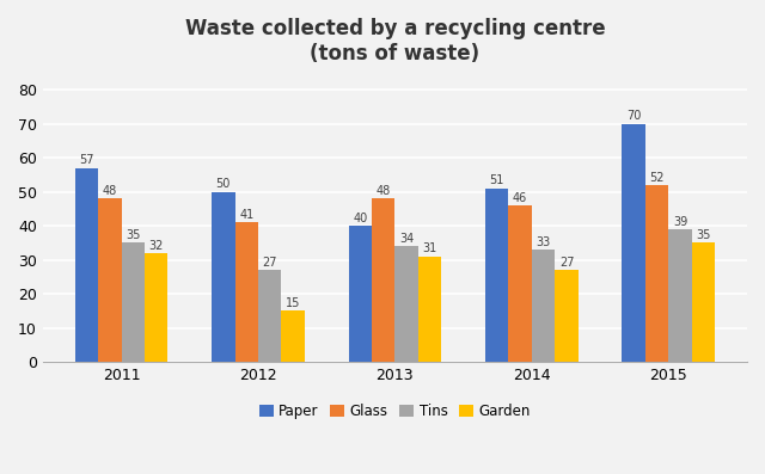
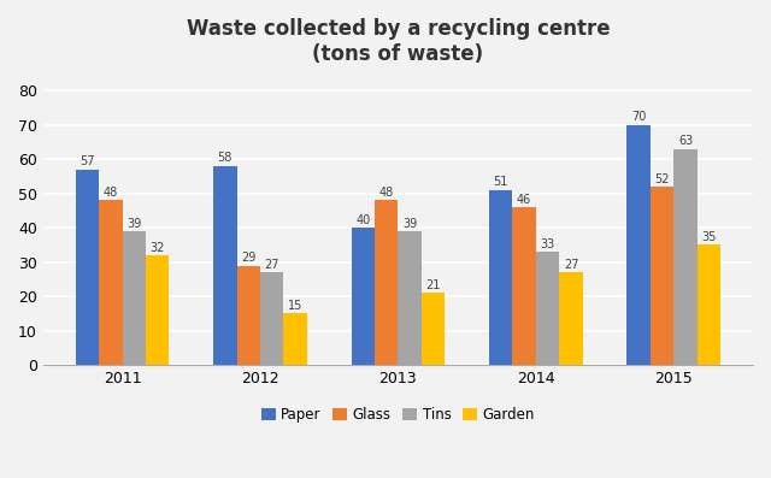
Tins/2011: 35 -> 39
Paper/2012: 50 -> 58
Glass/2012: 41 -> 29
Tins/2013: 34 -> 39
Garden/2013: 31 -> 21
Tins/2015: 39 -> 63
